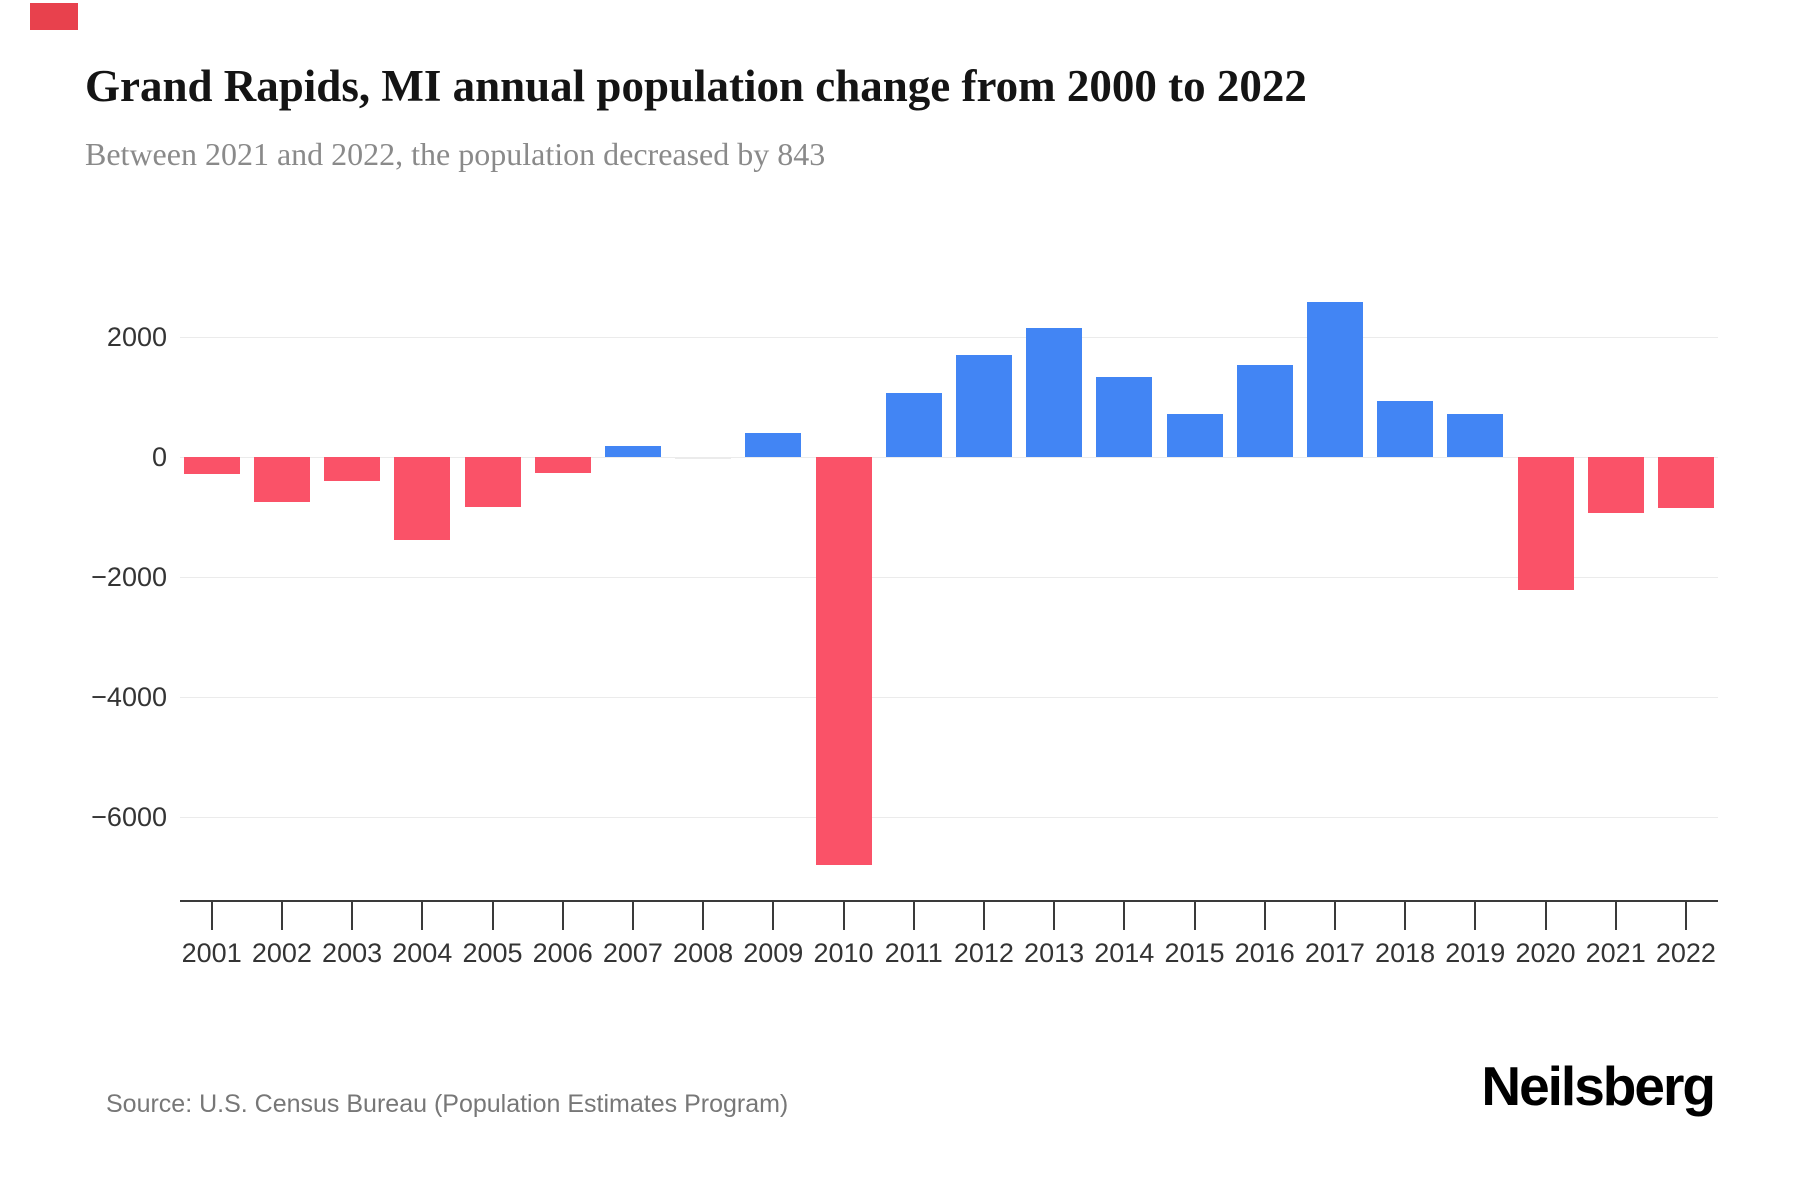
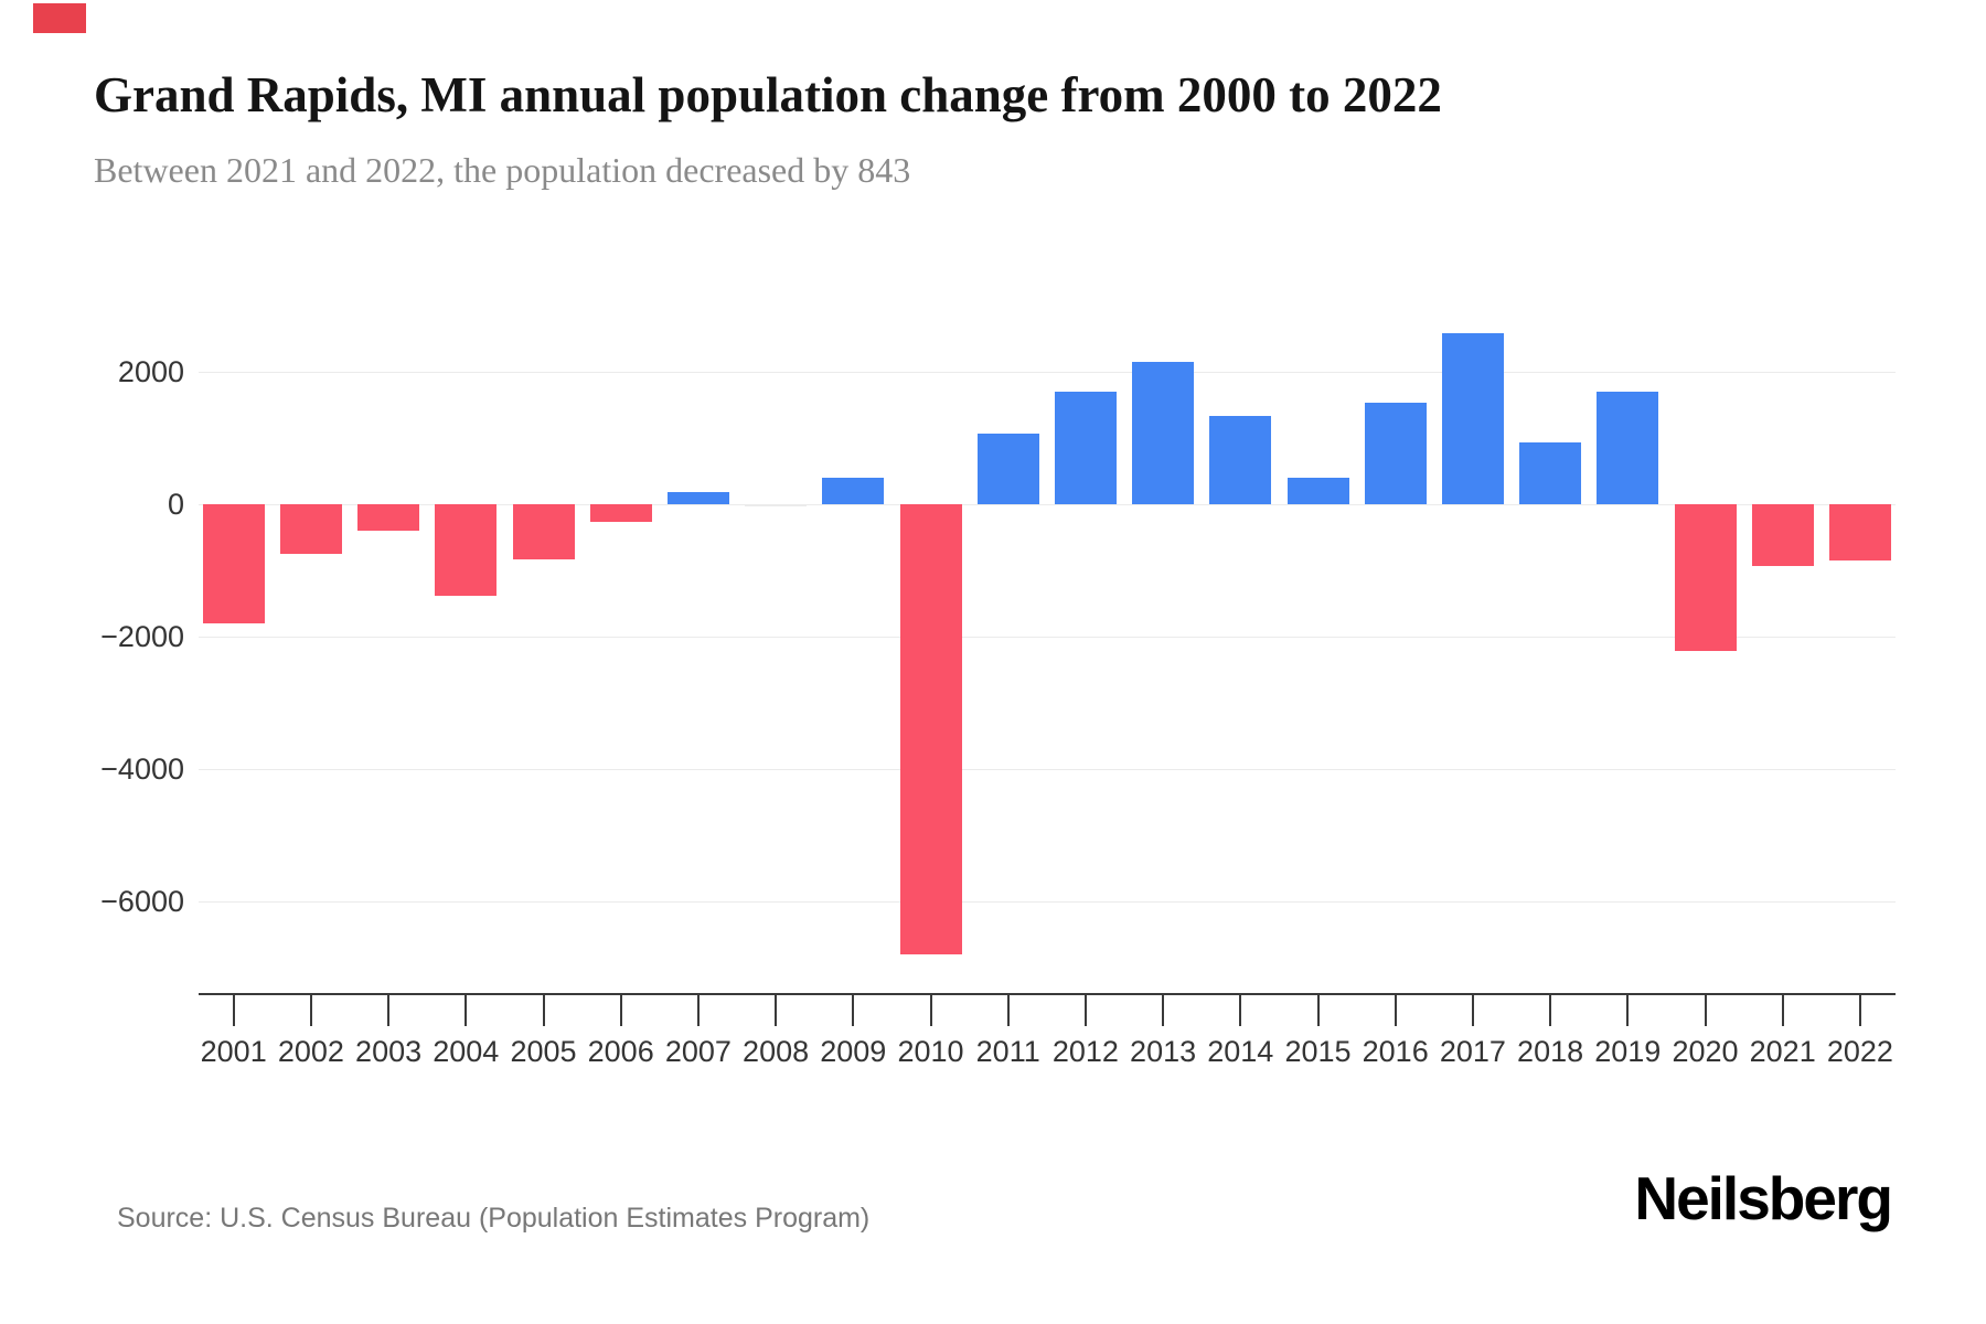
2001: -300 -> -1800
2015: 700 -> 400
2019: 700 -> 1700
